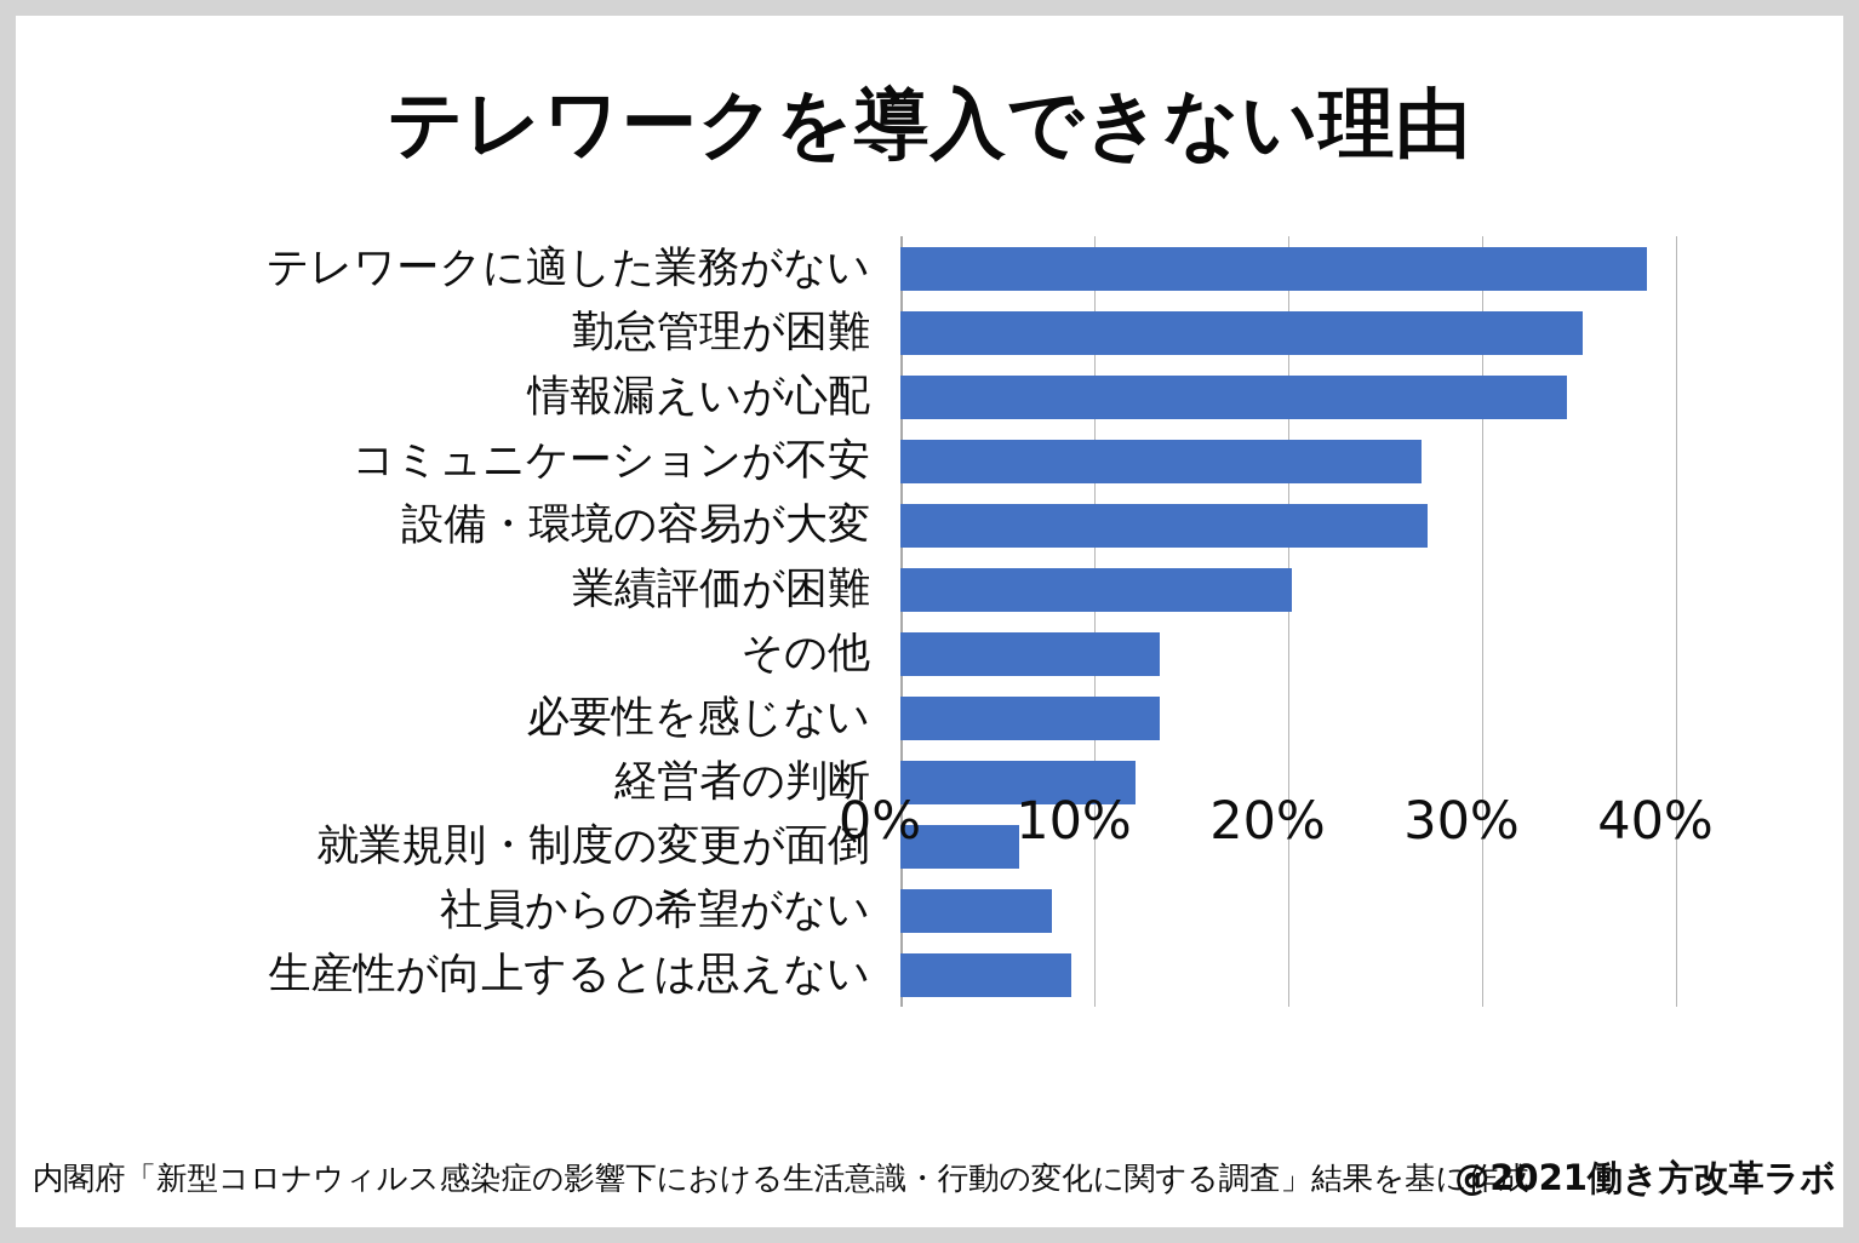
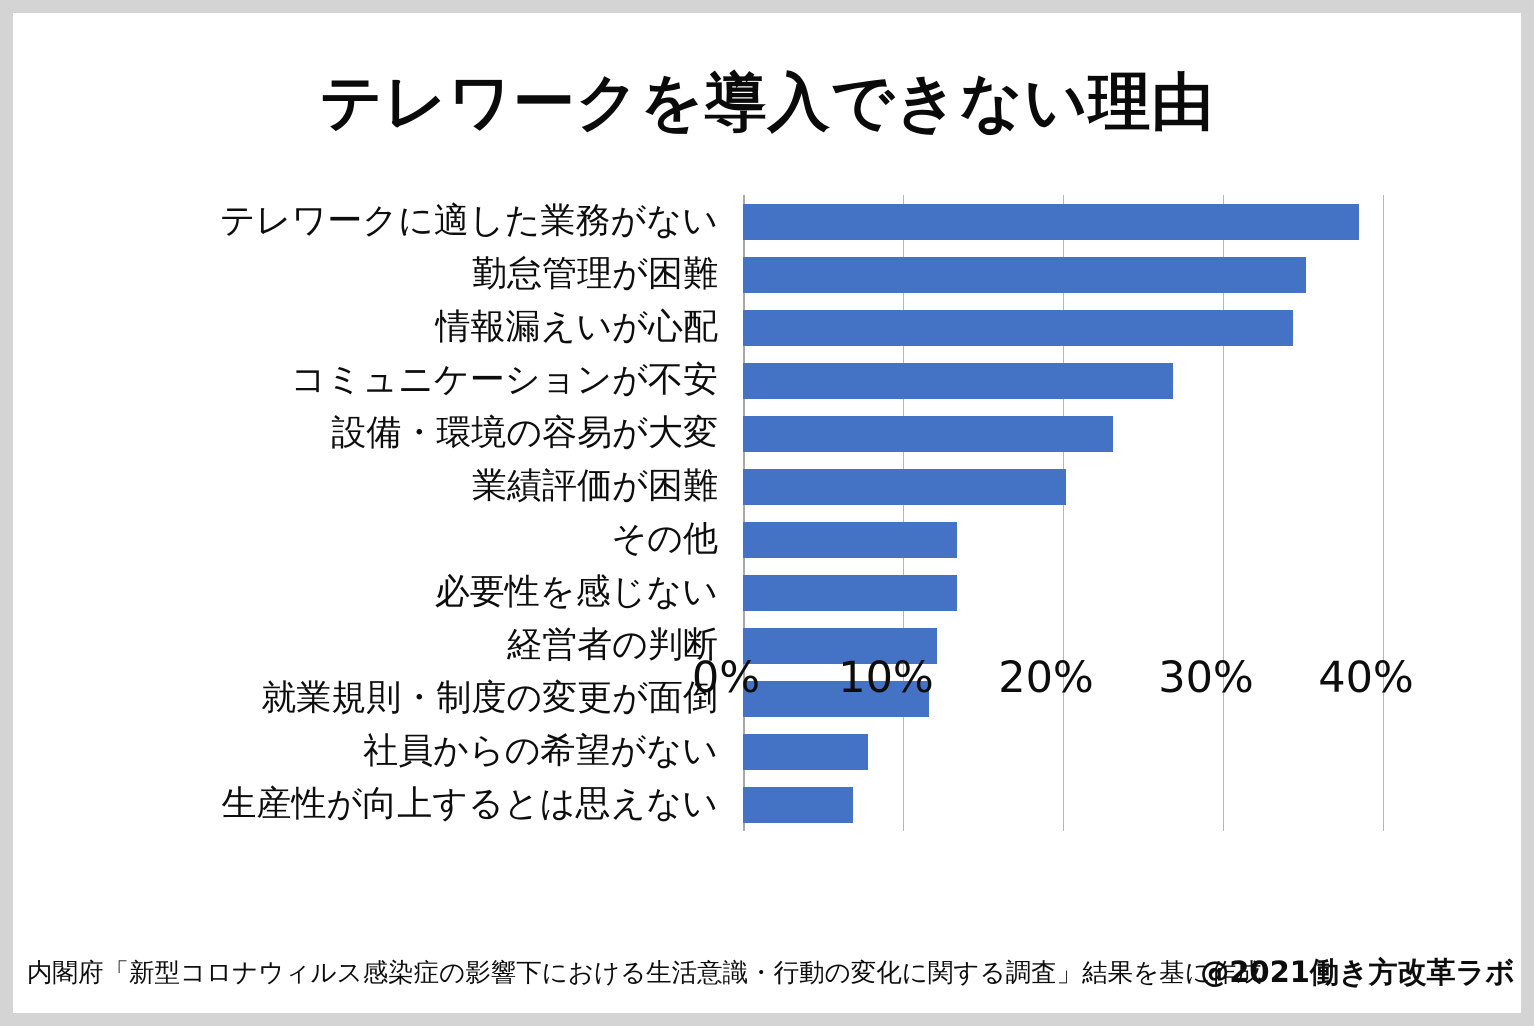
設備・環境の容易が大変: 27.2% -> 23.1%
就業規則・制度の変更が面倒: 6.1% -> 11.6%
生産性が向上するとは思えない: 8.8% -> 6.9%
